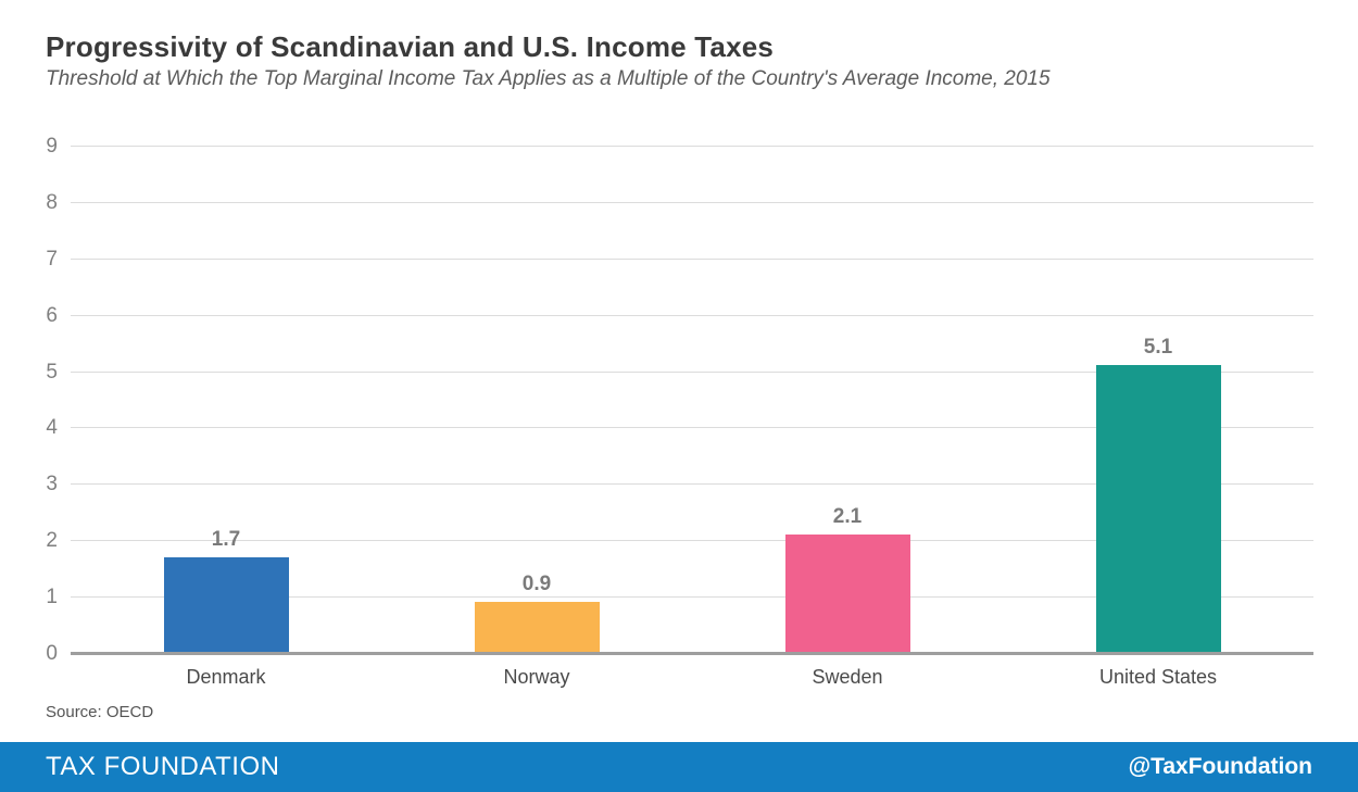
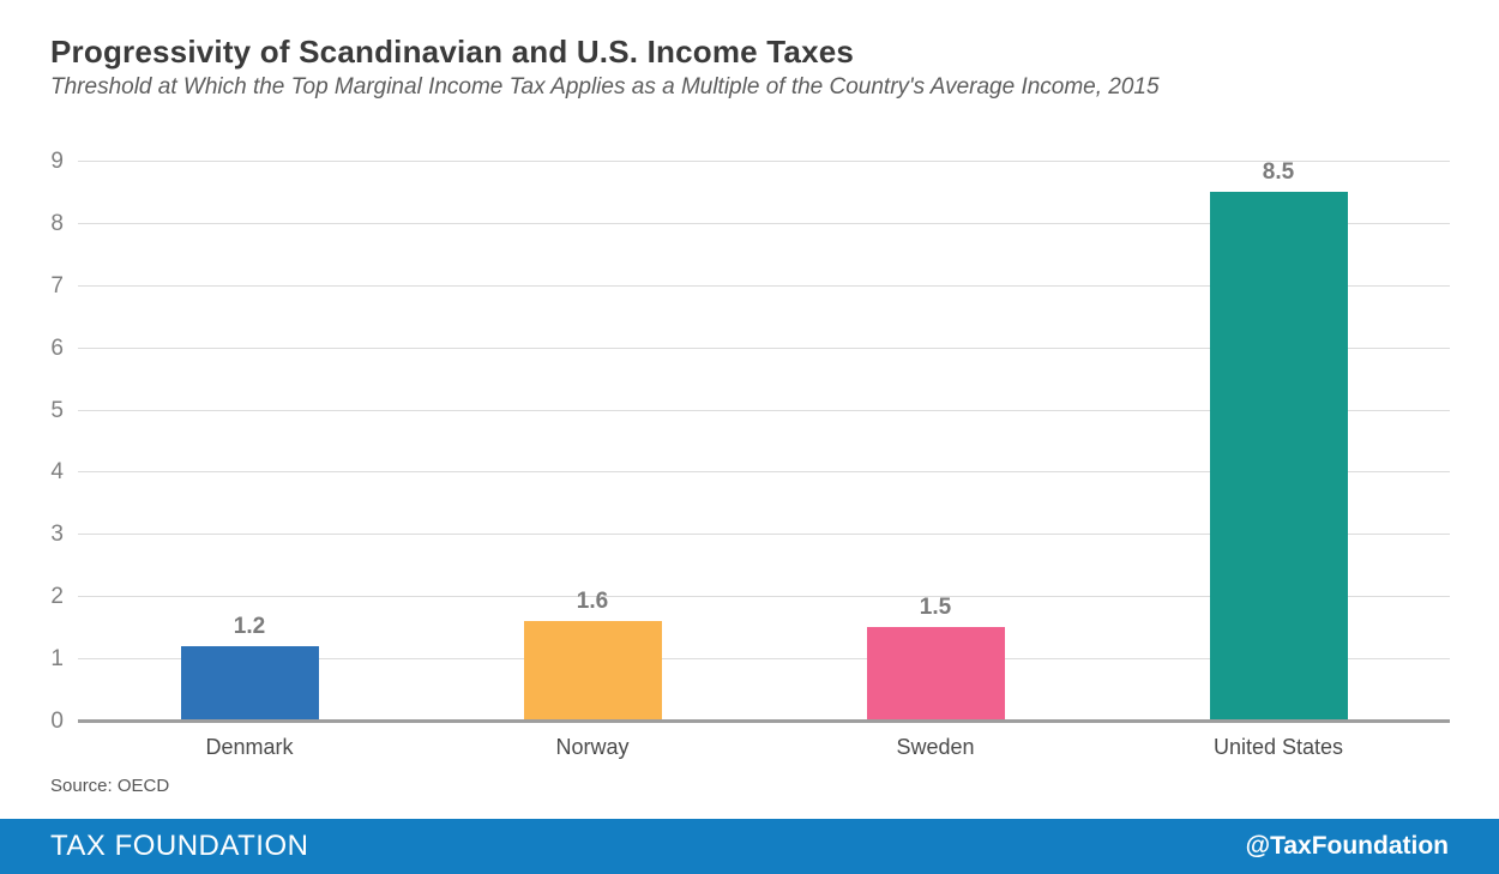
Denmark: 1.7 -> 1.2
Norway: 0.9 -> 1.6
Sweden: 2.1 -> 1.5
United States: 5.1 -> 8.5
